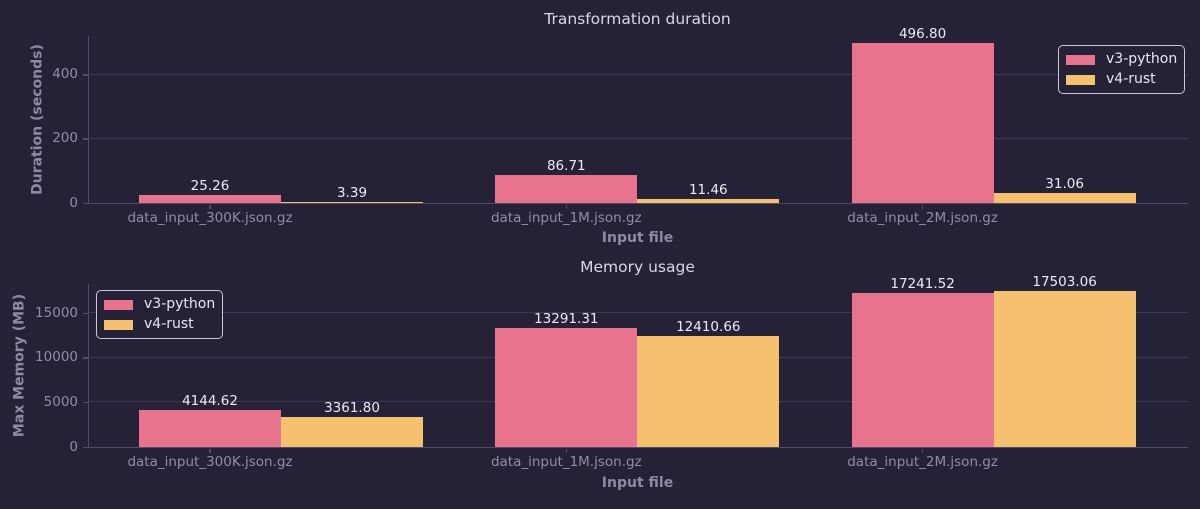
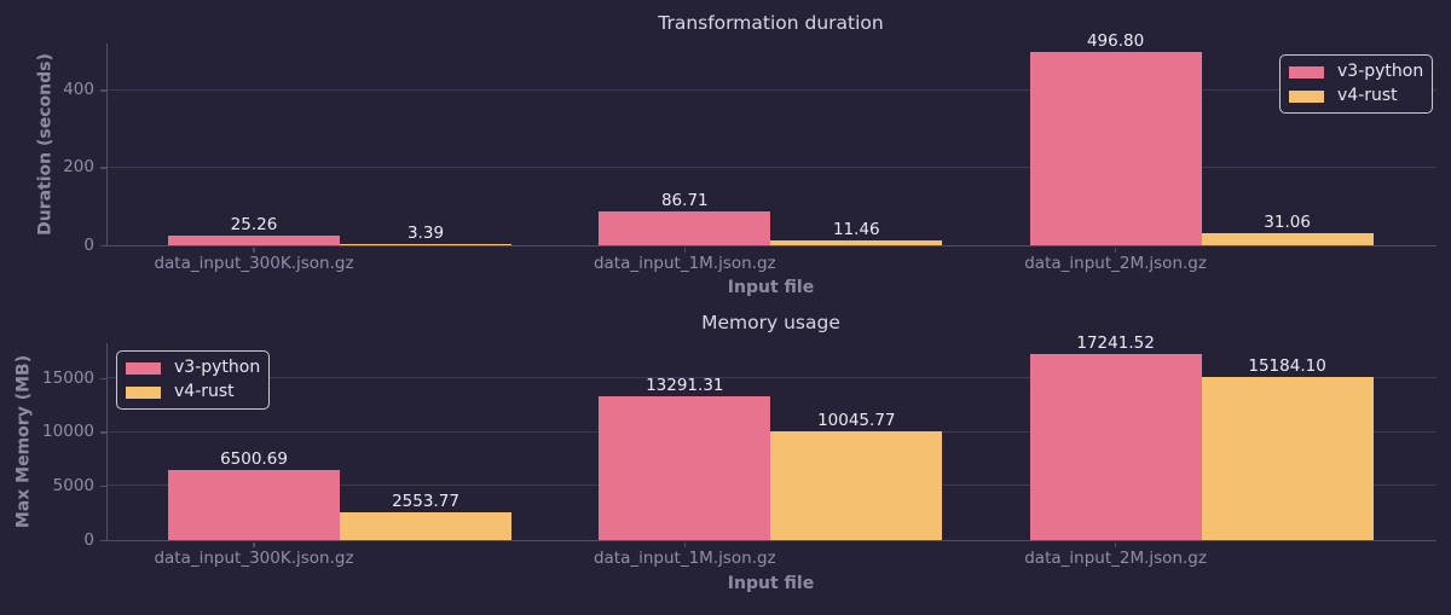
Memory usage/v3-python/data_input_300K.json.gz: 4144.62 -> 6500.69
Memory usage/v4-rust/data_input_300K.json.gz: 3361.80 -> 2553.77
Memory usage/v4-rust/data_input_1M.json.gz: 12410.66 -> 10045.77
Memory usage/v4-rust/data_input_2M.json.gz: 17503.06 -> 15184.10
